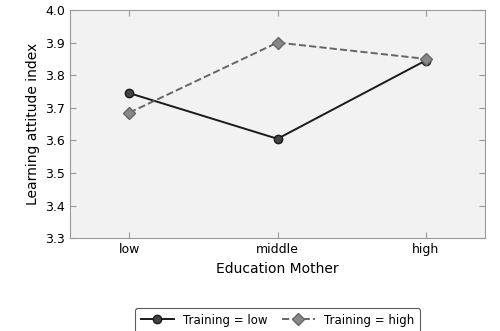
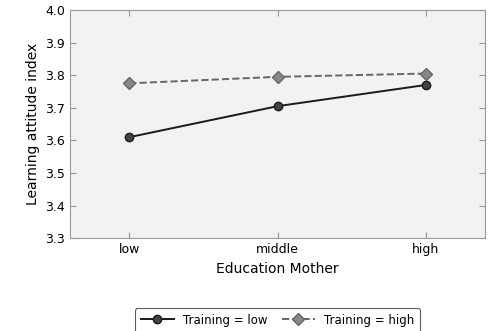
Training = low/low: 3.745 -> 3.610
Training = high/low: 3.685 -> 3.775
Training = low/middle: 3.605 -> 3.705
Training = high/middle: 3.900 -> 3.795
Training = low/high: 3.845 -> 3.770
Training = high/high: 3.850 -> 3.805
